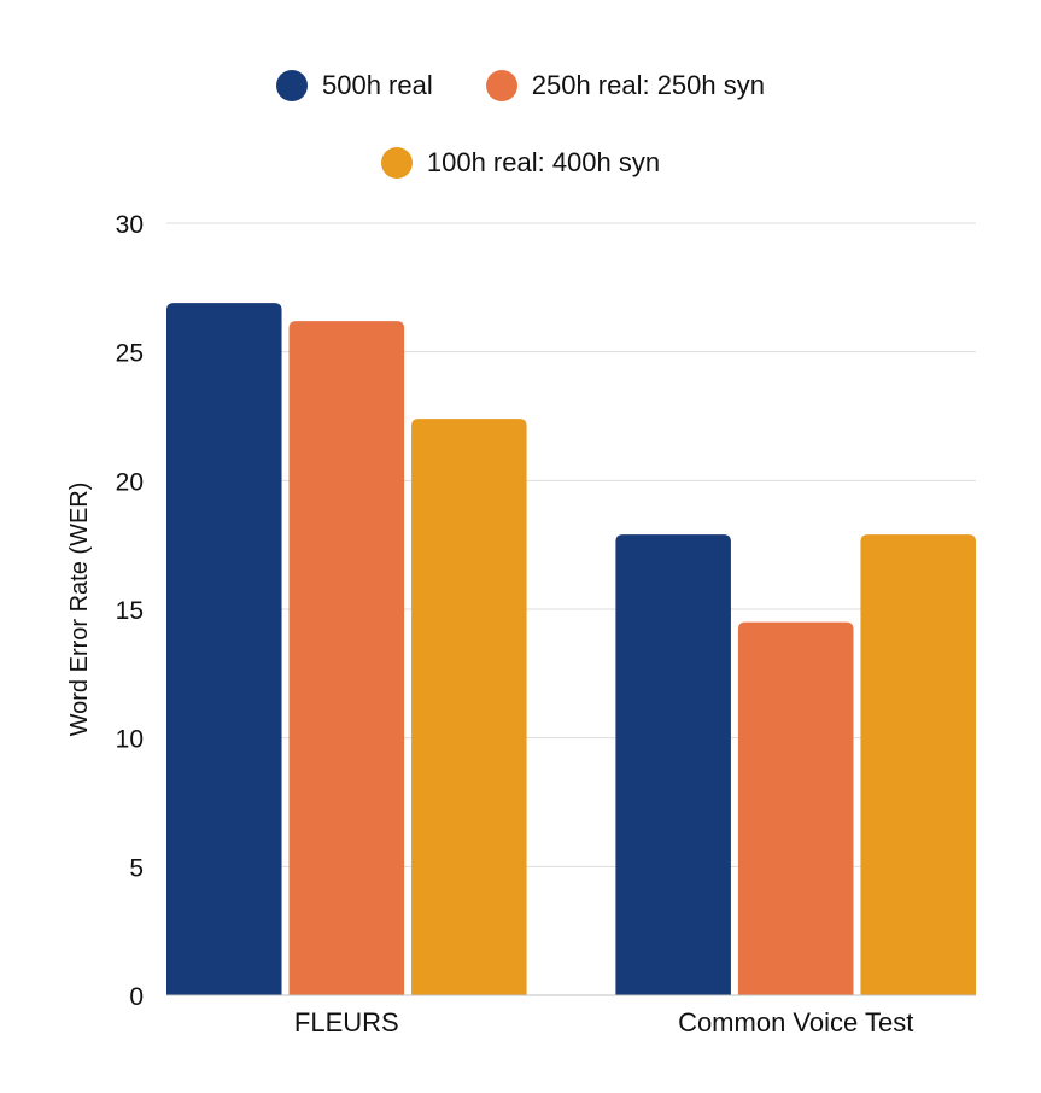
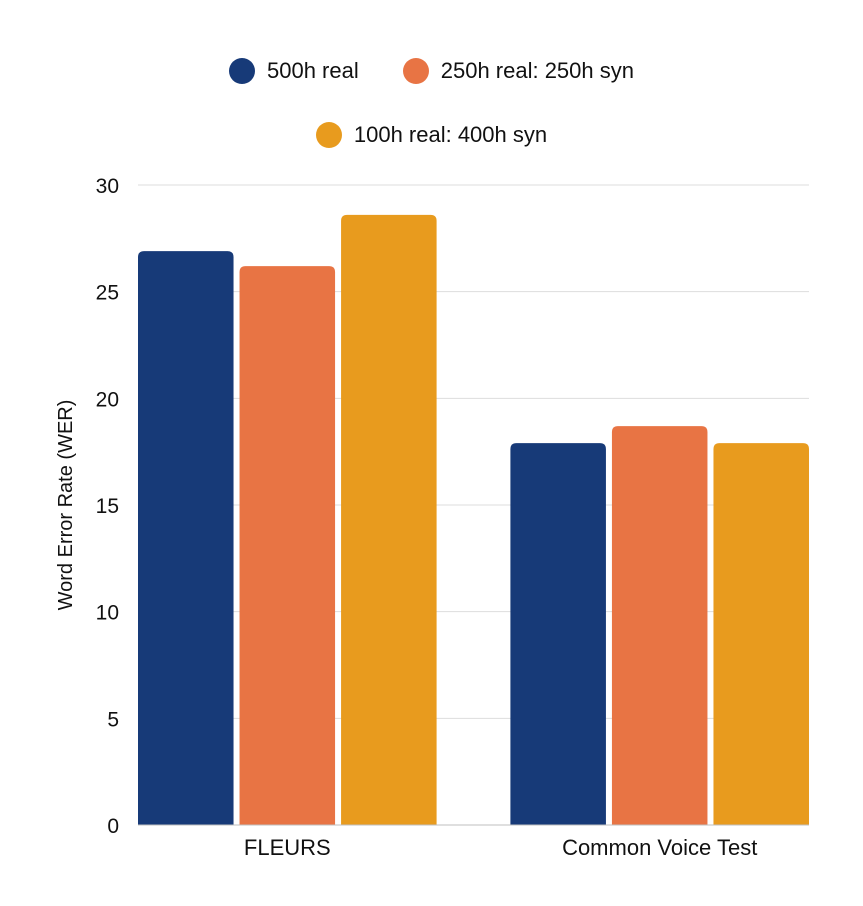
100h real: 400h syn/FLEURS: 22.4 -> 28.6
250h real: 250h syn/Common Voice Test: 14.5 -> 18.7
